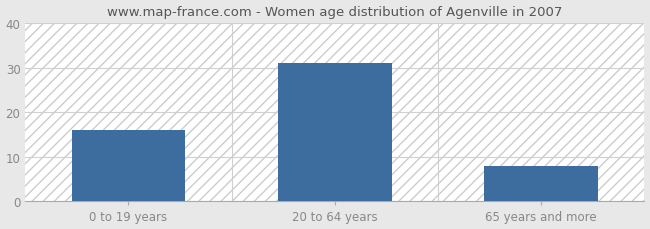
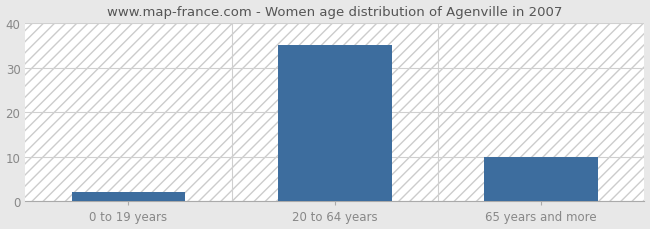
0 to 19 years: 16 -> 2
20 to 64 years: 31 -> 35
65 years and more: 8 -> 10
